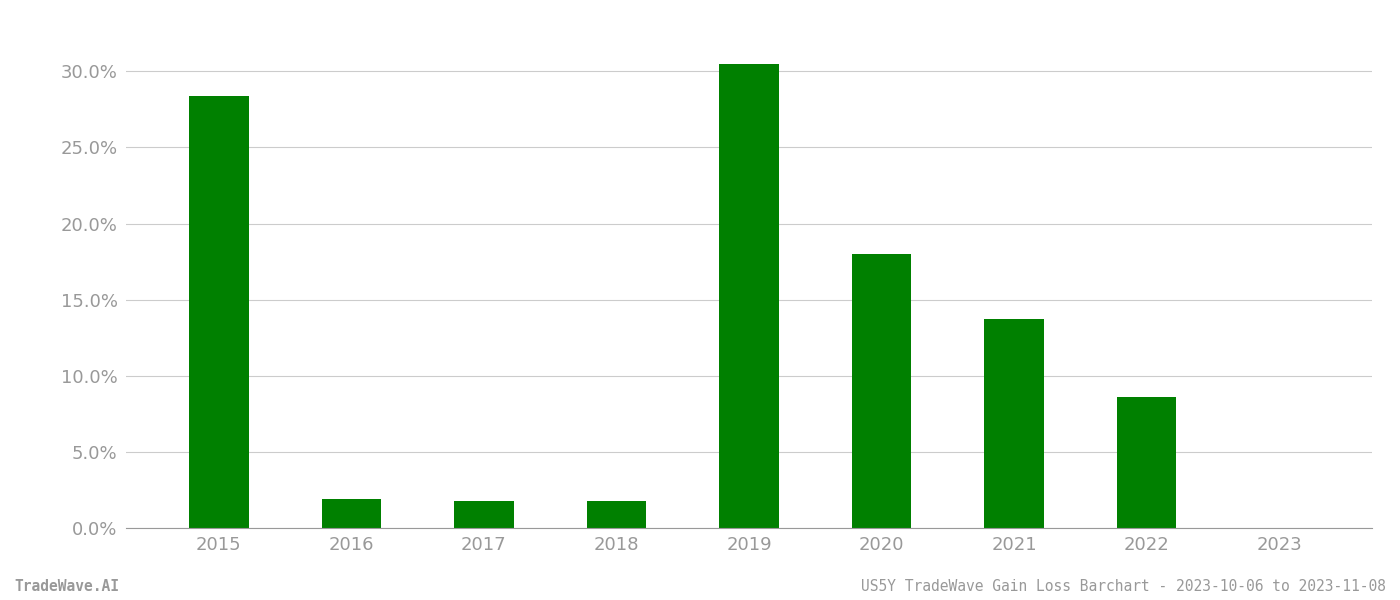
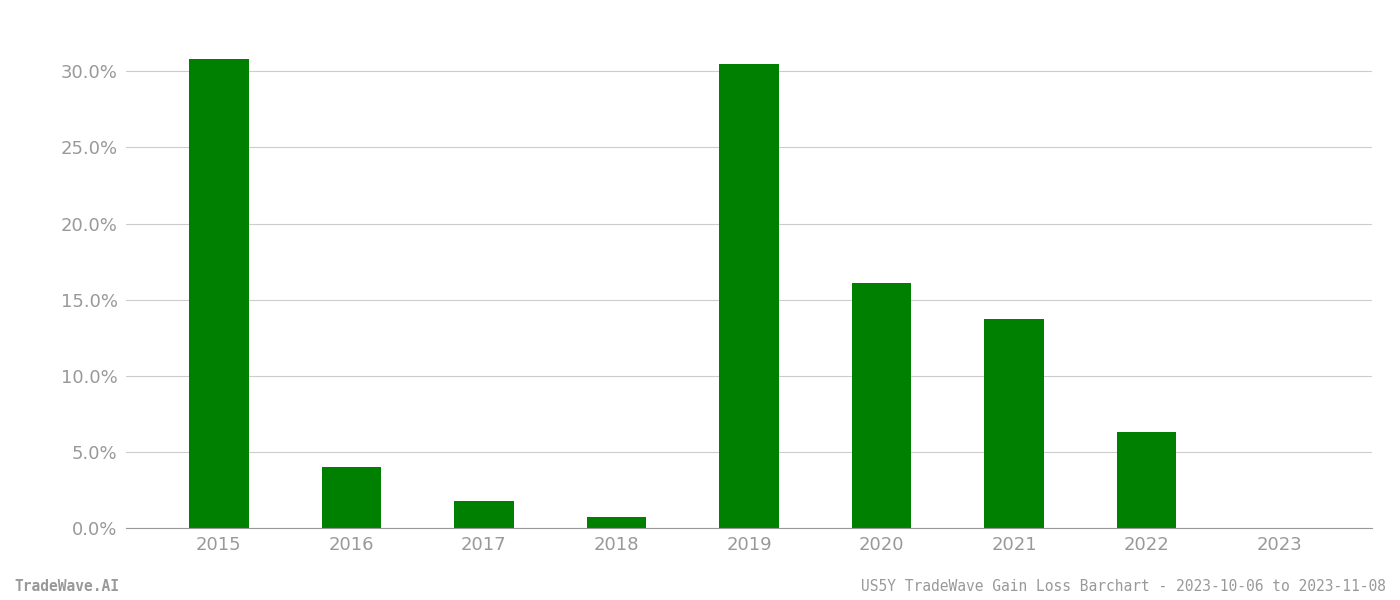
2015: 28.4% -> 30.8%
2016: 1.9% -> 4.0%
2018: 1.8% -> 0.7%
2020: 18.0% -> 16.1%
2022: 8.6% -> 6.3%
